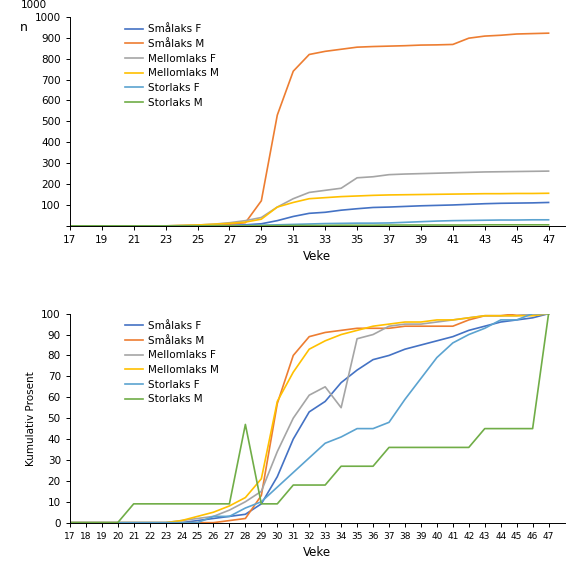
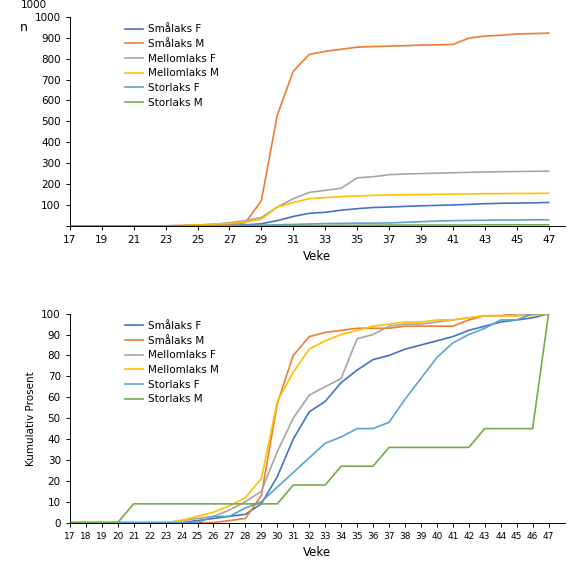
Storlaks M/28: 47 -> 9
Mellomlaks F/34: 55 -> 69
